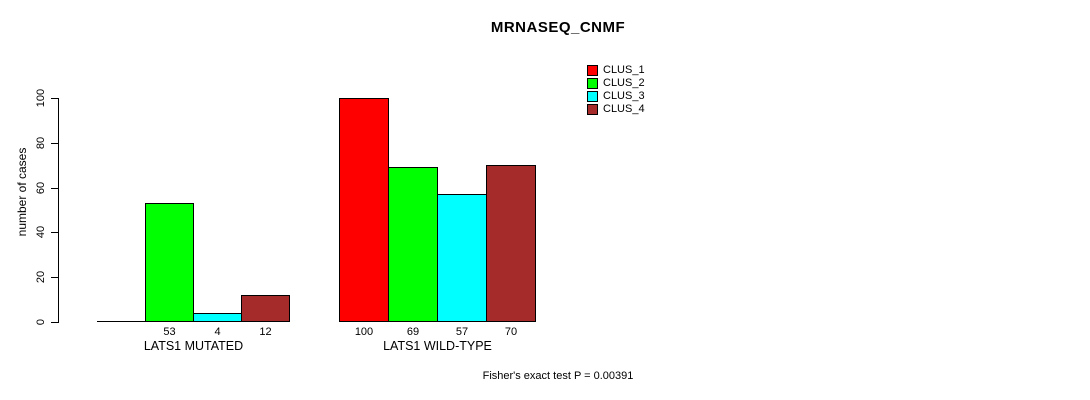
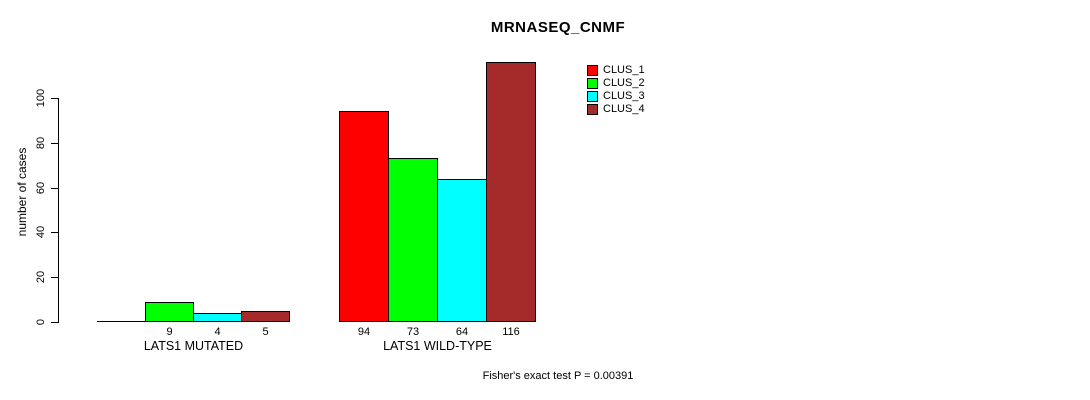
CLUS_2/LATS1 MUTATED: 53 -> 9
CLUS_4/LATS1 MUTATED: 12 -> 5
CLUS_1/LATS1 WILD-TYPE: 100 -> 94
CLUS_2/LATS1 WILD-TYPE: 69 -> 73
CLUS_3/LATS1 WILD-TYPE: 57 -> 64
CLUS_4/LATS1 WILD-TYPE: 70 -> 116
